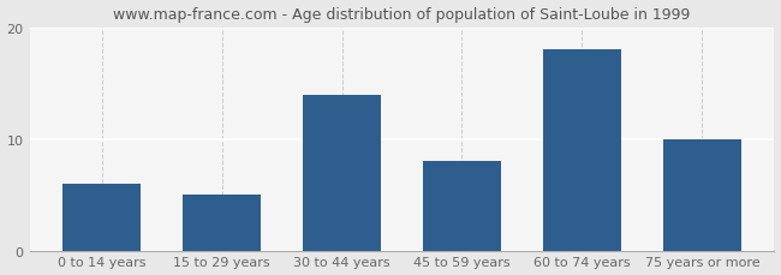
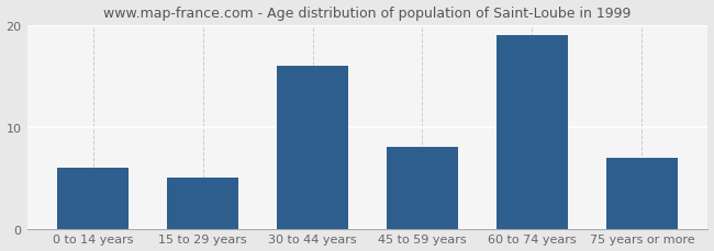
30 to 44 years: 14 -> 16
60 to 74 years: 18 -> 19
75 years or more: 10 -> 7
